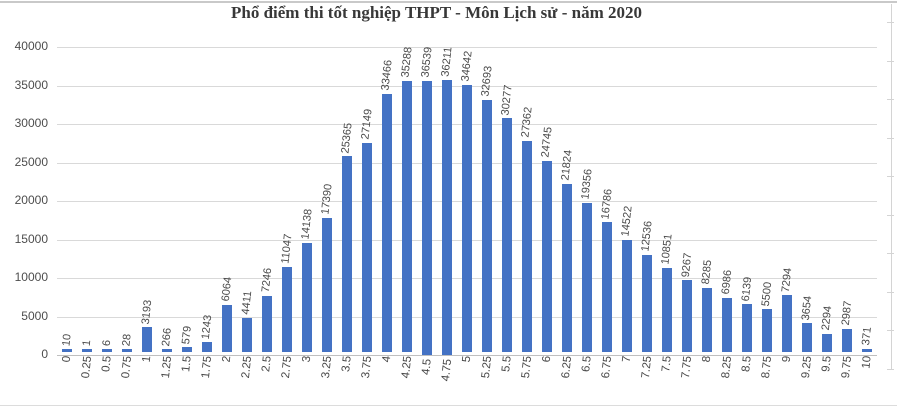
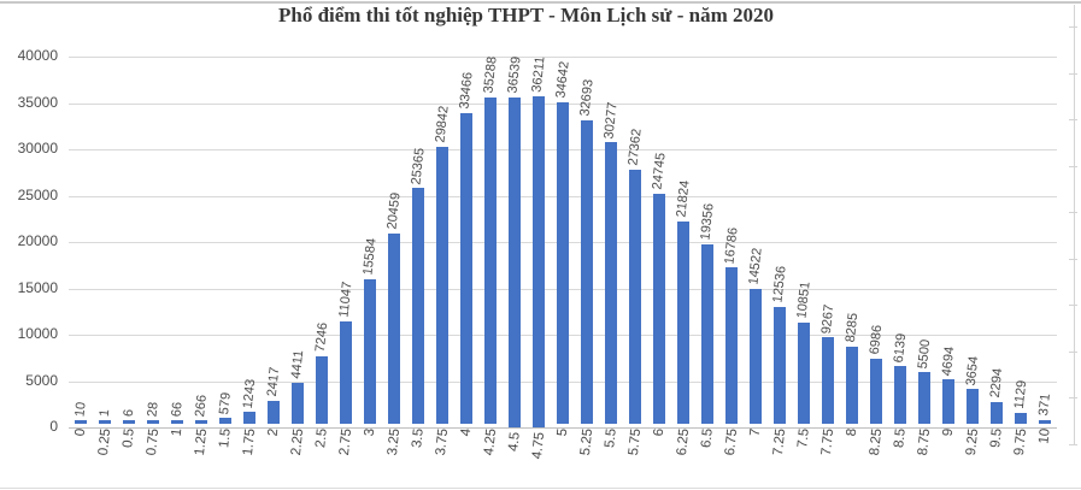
1: 3193 -> 66
2: 6064 -> 2417
3: 14138 -> 15584
3.25: 17390 -> 20459
3.75: 27149 -> 29842
9: 7294 -> 4694
9.75: 2987 -> 1129
